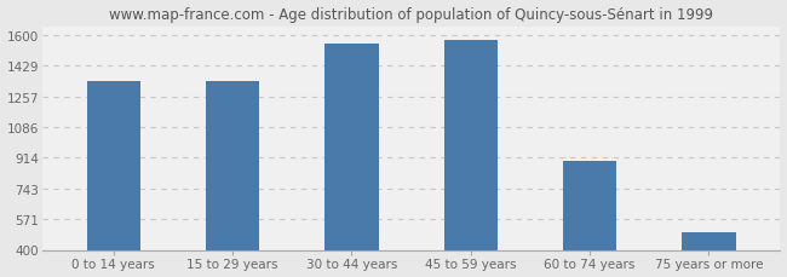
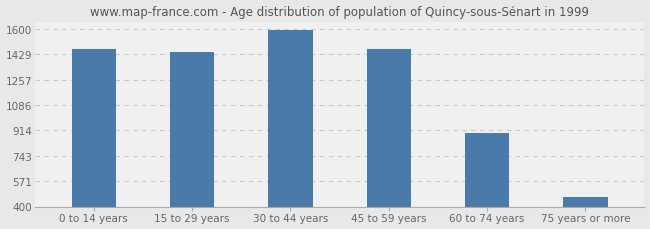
0 to 14 years: 1340 -> 1460
15 to 29 years: 1340 -> 1450
30 to 44 years: 1550 -> 1590
45 to 59 years: 1570 -> 1470
75 years or more: 500 -> 460
